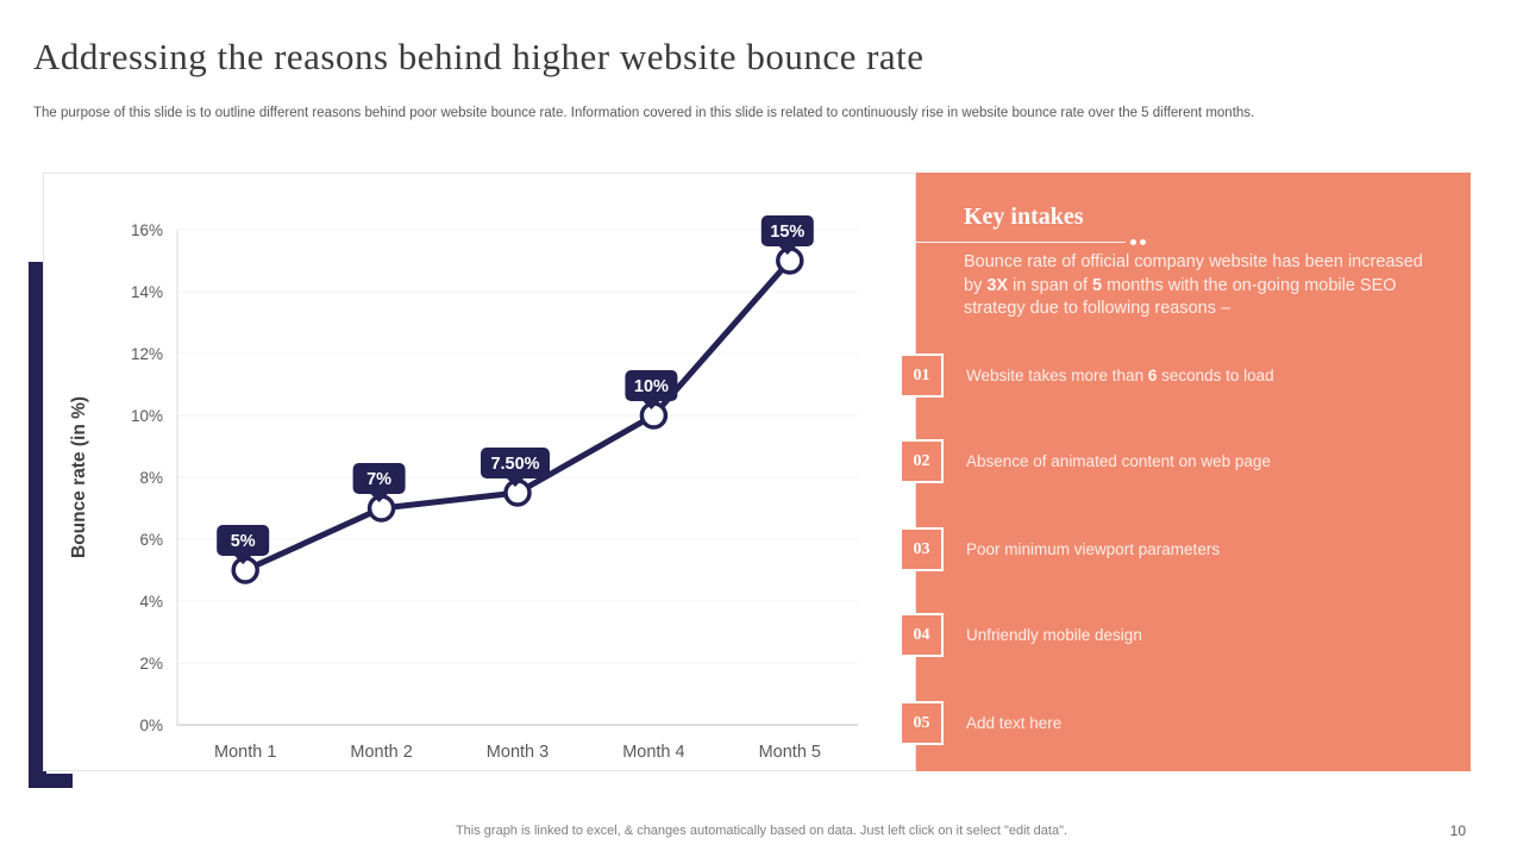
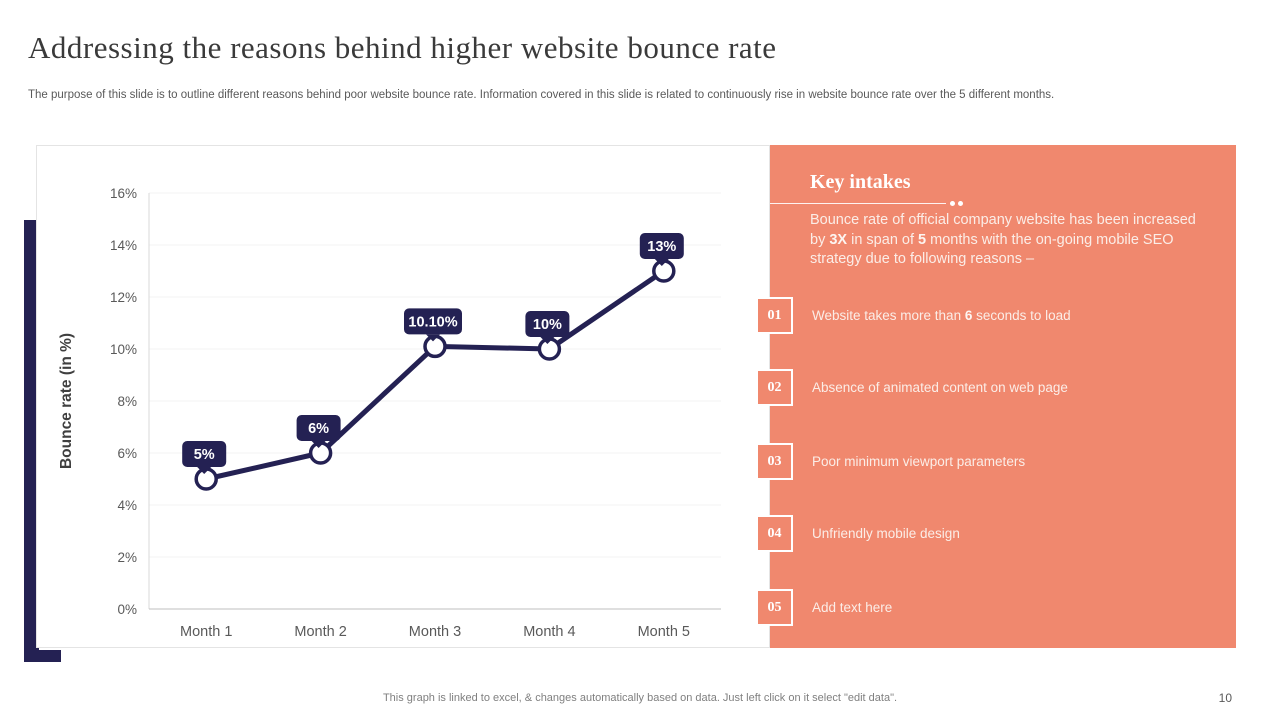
Month 2: 7% -> 6%
Month 3: 7.50% -> 10.10%
Month 5: 15% -> 13%
